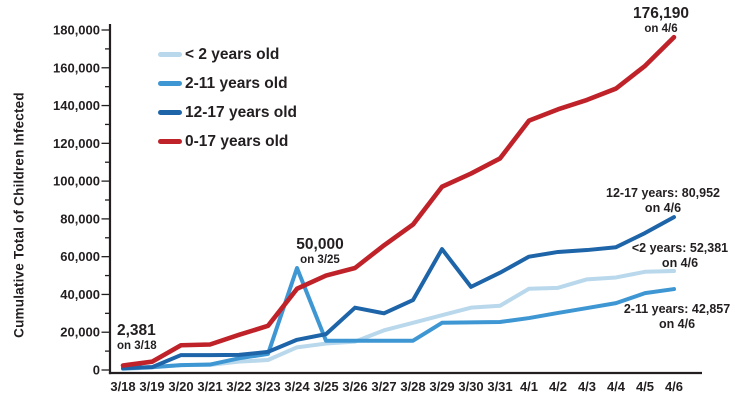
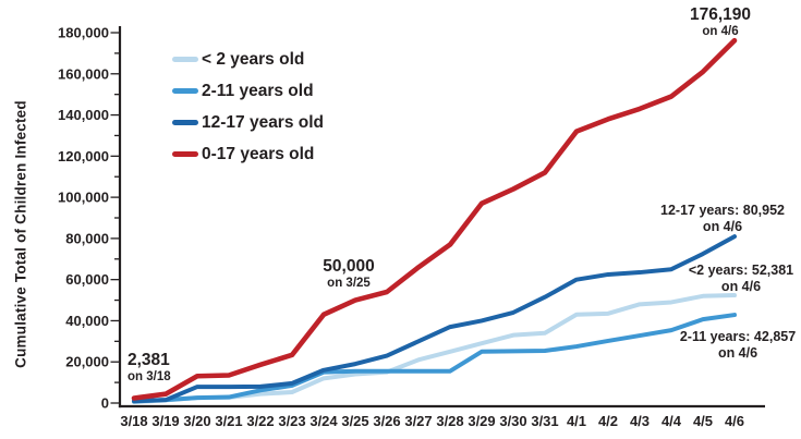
2-11 years old/3/24: 54000 -> 15000
12-17 years old/3/26: 33000 -> 23000
12-17 years old/3/29: 64000 -> 40000
